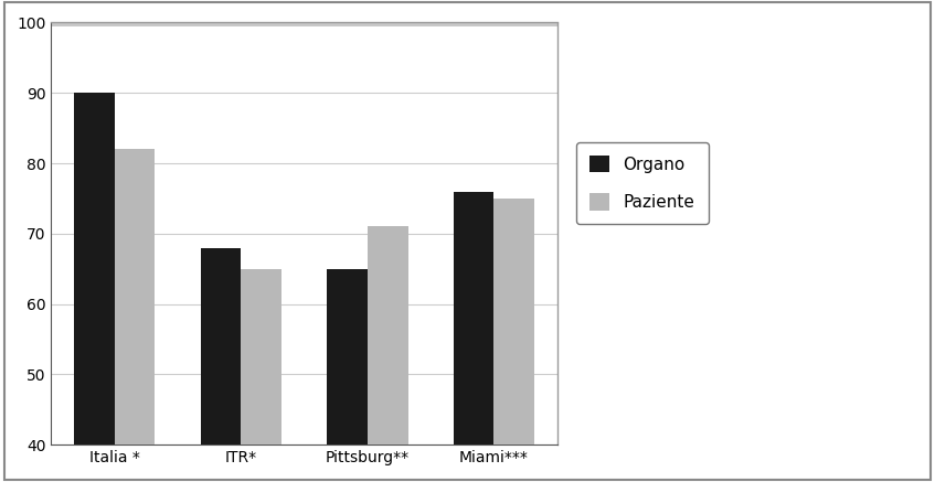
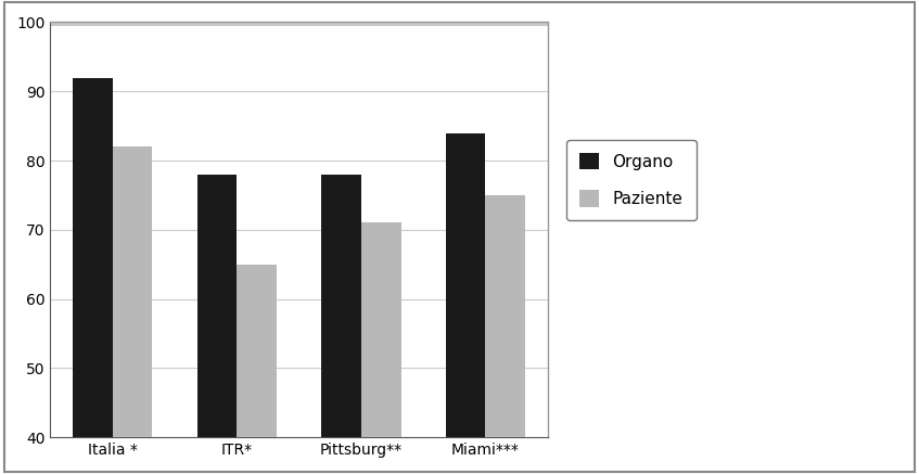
Organo/Italia *: 90 -> 92
Organo/ITR*: 68 -> 78
Organo/Pittsburg**: 65 -> 78
Organo/Miami***: 76 -> 84
